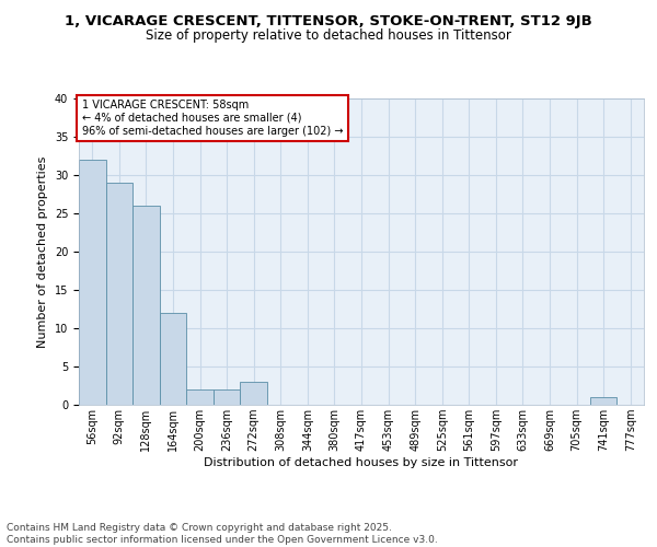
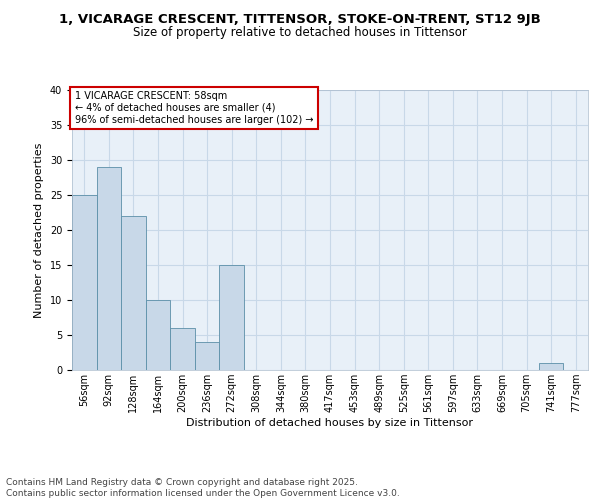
56sqm: 32 -> 25
128sqm: 26 -> 22
164sqm: 12 -> 10
200sqm: 2 -> 6
236sqm: 2 -> 4
272sqm: 3 -> 15
